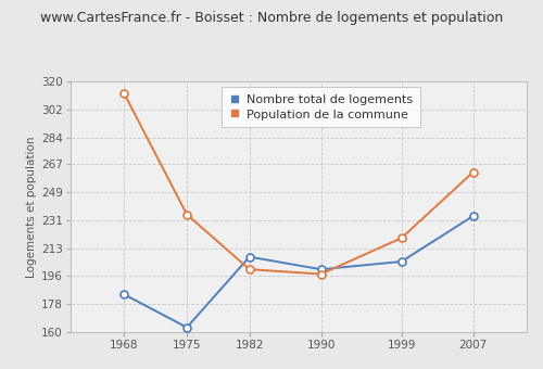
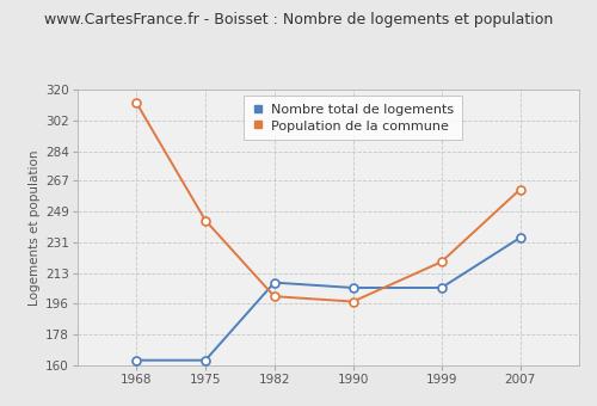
Nombre total de logements/1968: 184 -> 163
Population de la commune/1975: 235 -> 244
Nombre total de logements/1990: 200 -> 205
